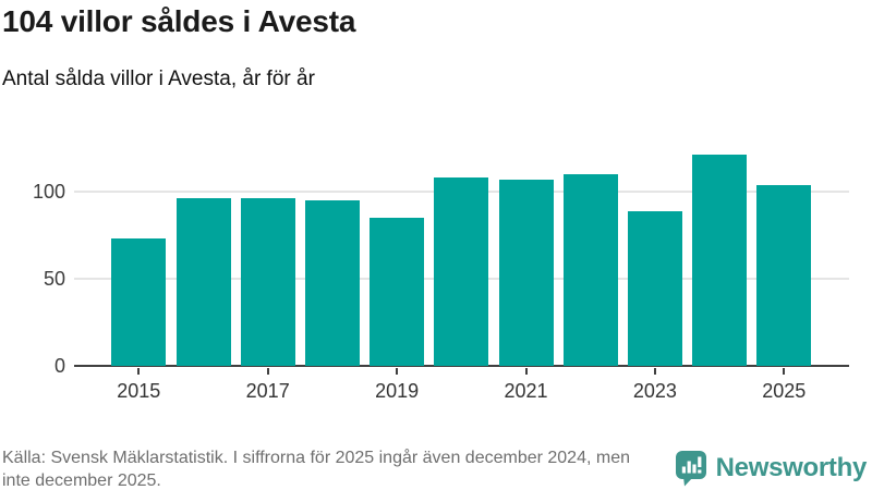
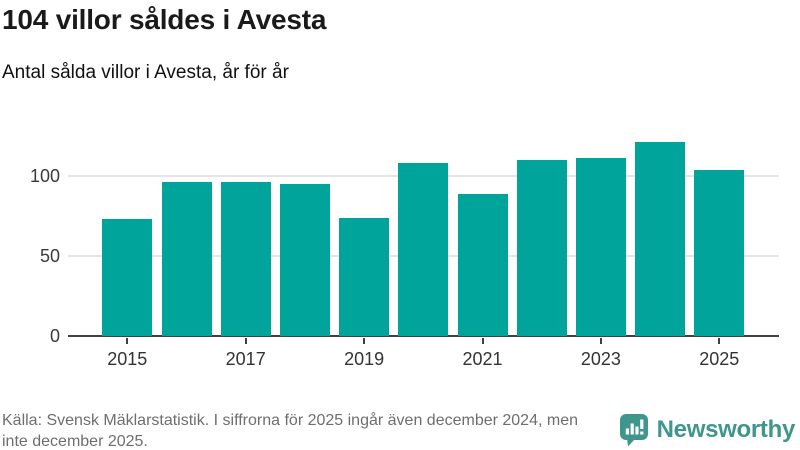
2019: 85 -> 74
2021: 107 -> 89
2023: 89 -> 111
